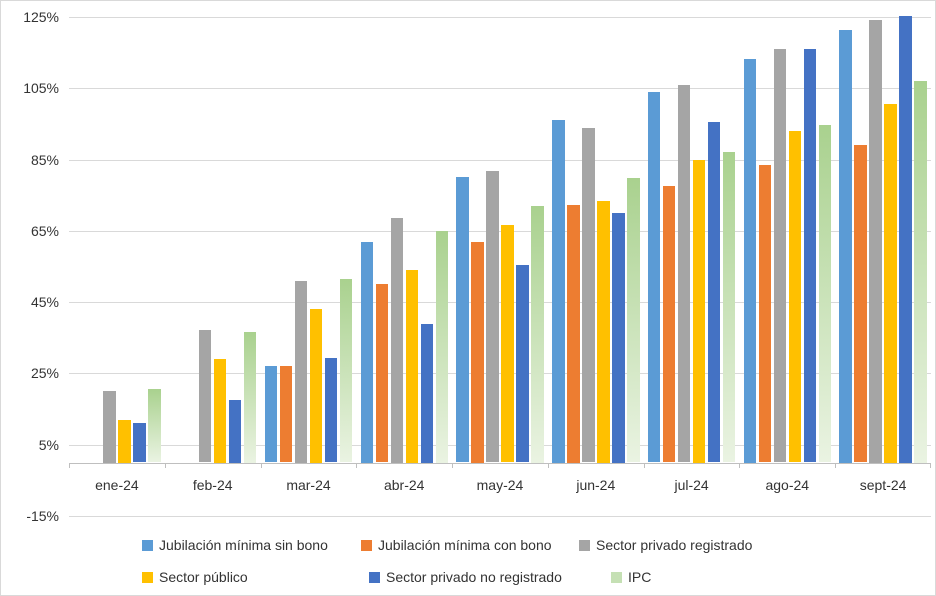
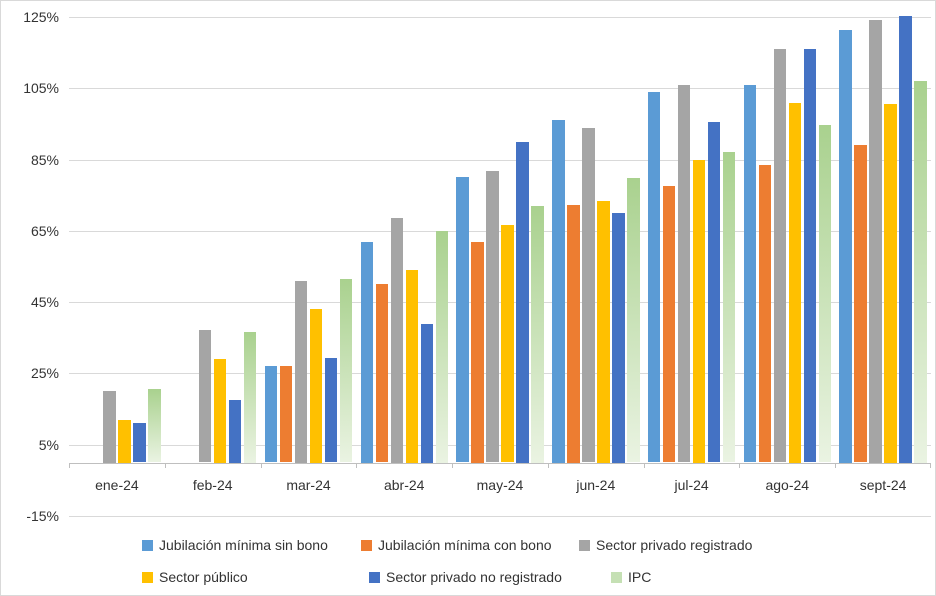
Sector privado no registrado/may-24: 55% -> 90%
Jubilación mínima sin bono/ago-24: 113% -> 106%
Sector público/ago-24: 93% -> 101%
